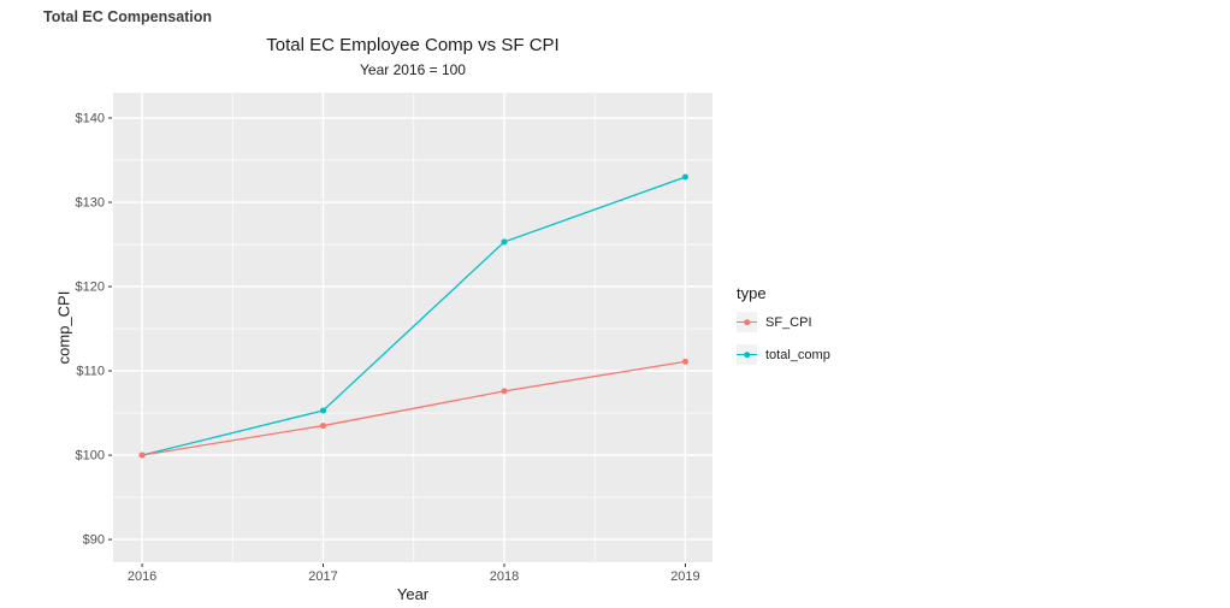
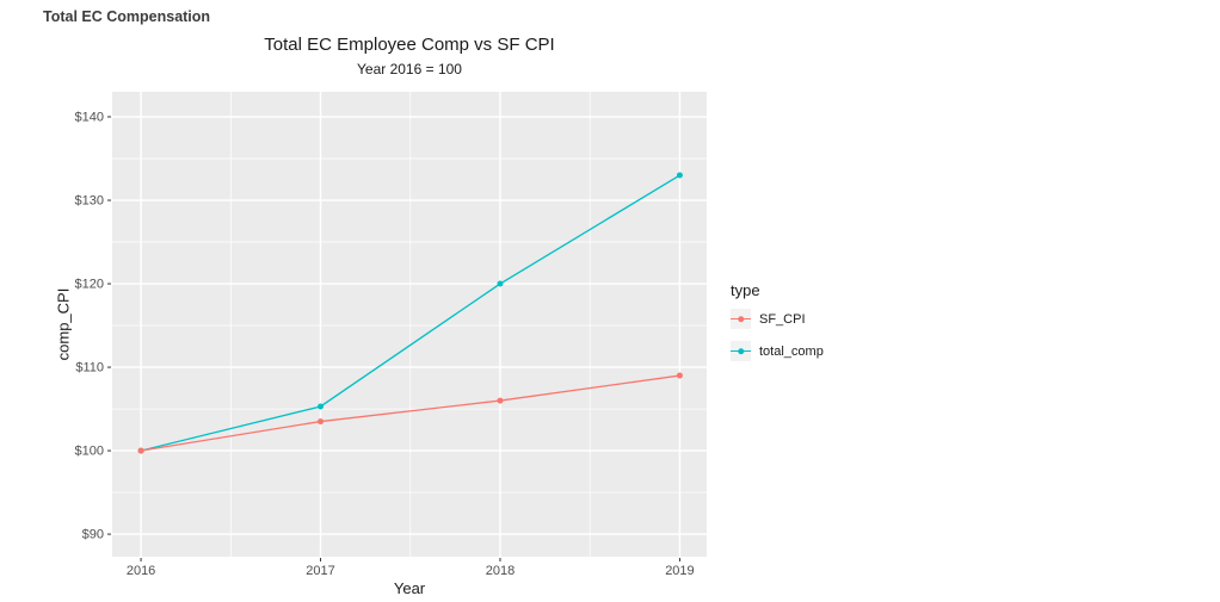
SF_CPI/2018: $108 -> $106
total_comp/2018: $125 -> $120
SF_CPI/2019: $111 -> $109
